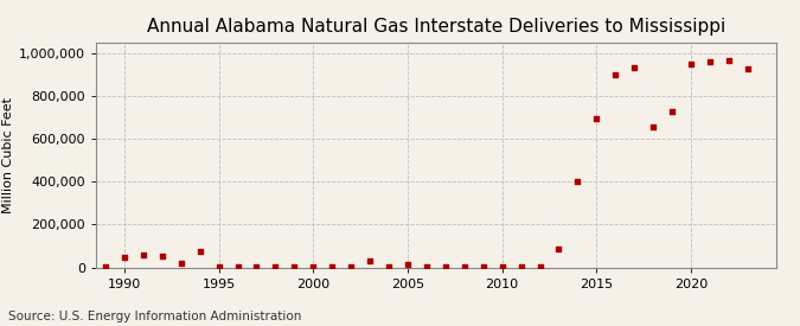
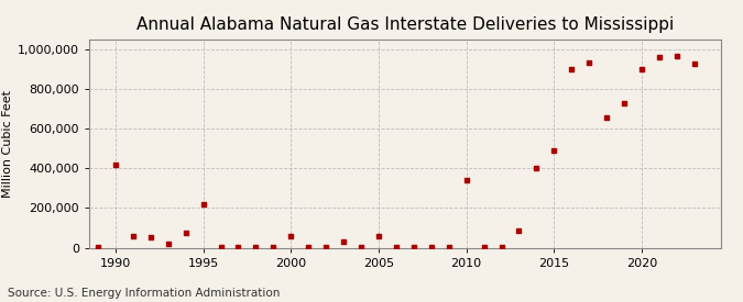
1990: 50,000 -> 420,000
1995: 0 -> 220,000
2000: 0 -> 60,000
2005: 10,000 -> 60,000
2010: 0 -> 340,000
2015: 690,000 -> 490,000
2020: 950,000 -> 900,000
